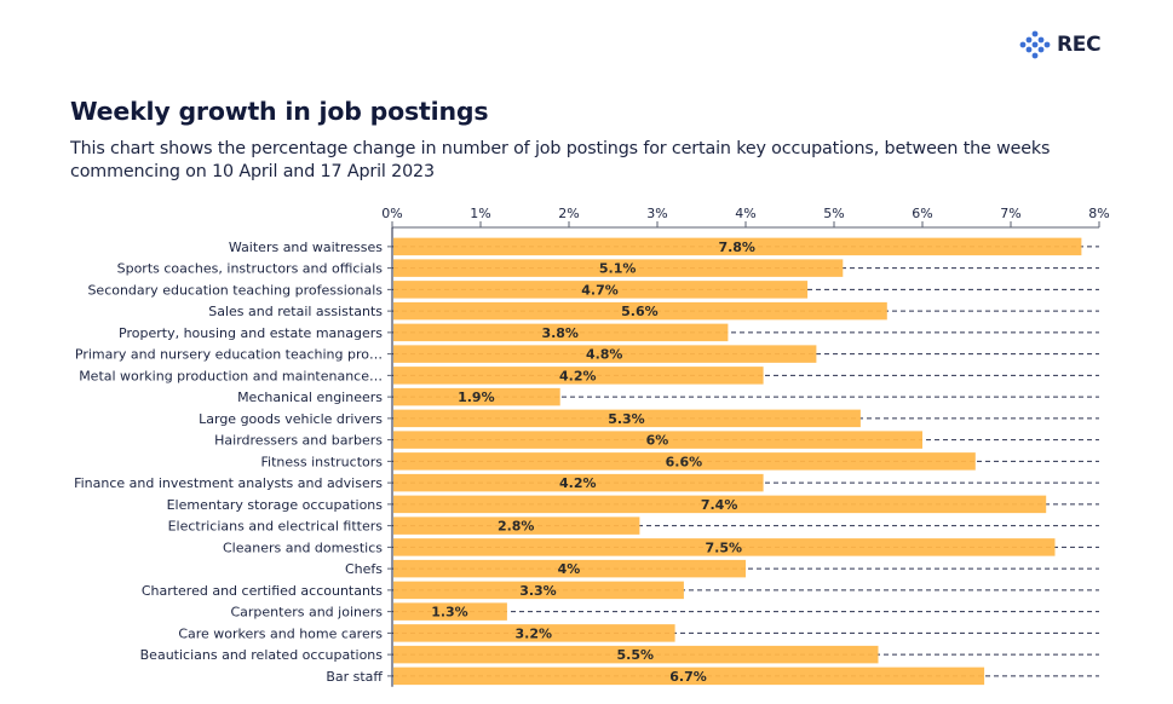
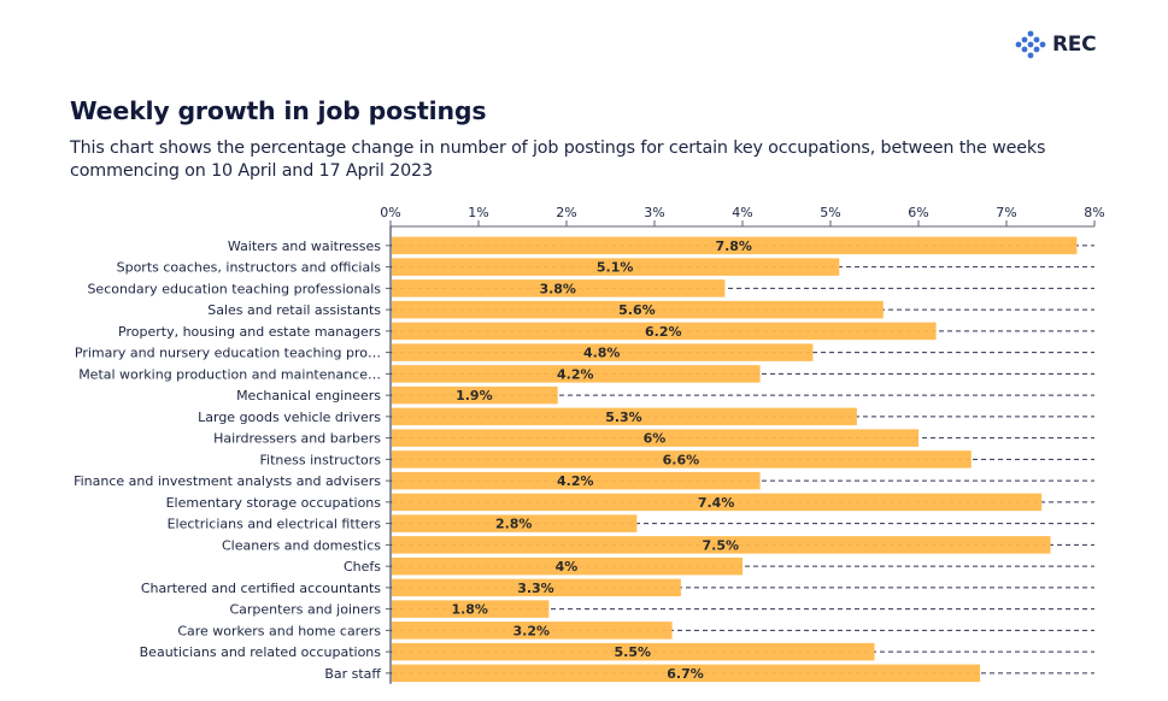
Secondary education teaching professionals: 4.7% -> 3.8%
Property, housing and estate managers: 3.8% -> 6.2%
Carpenters and joiners: 1.3% -> 1.8%
